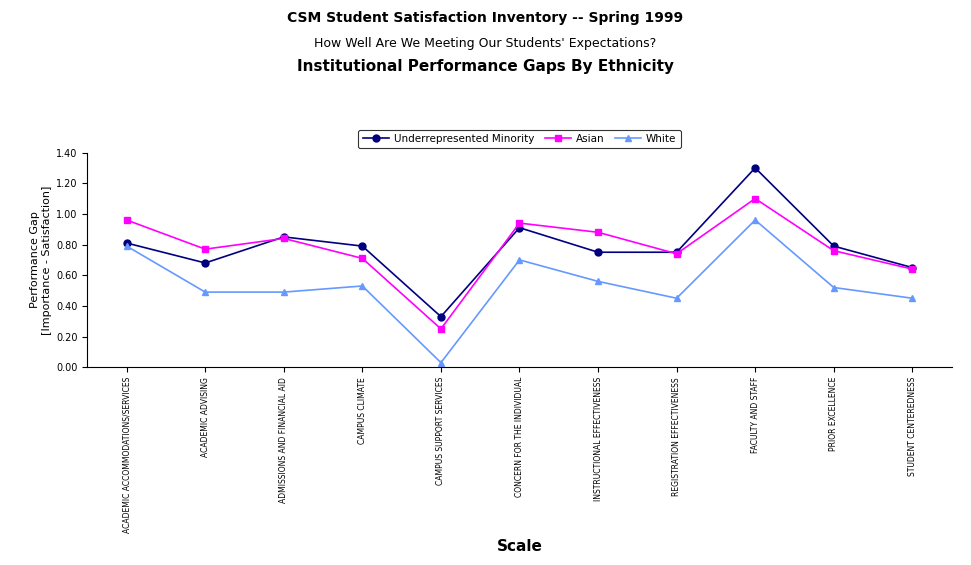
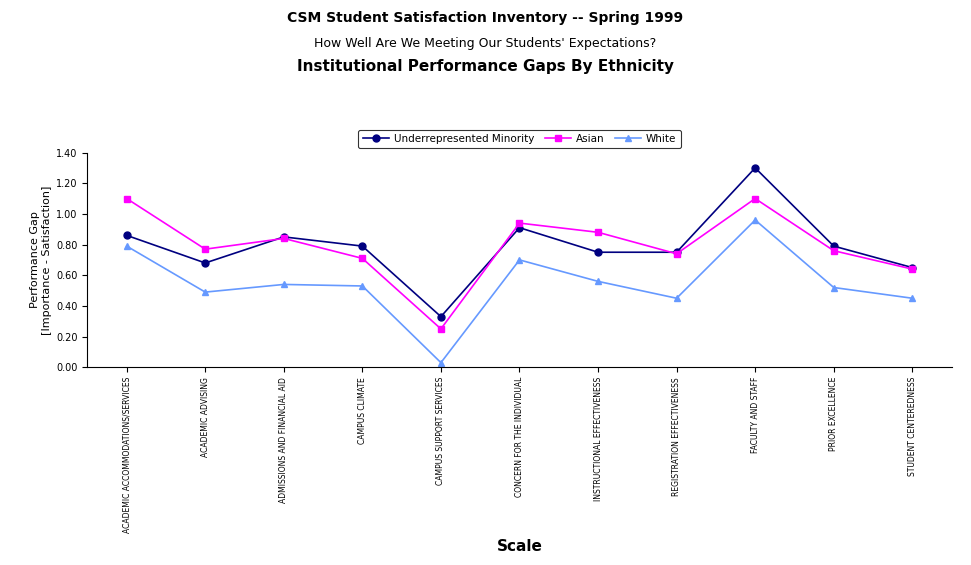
Underrepresented Minority/ACADEMIC ACCOMMODATIONS/SERVICES: 0.81 -> 0.86
Asian/ACADEMIC ACCOMMODATIONS/SERVICES: 0.96 -> 1.10
White/ADMISSIONS AND FINANCIAL AID: 0.49 -> 0.54
